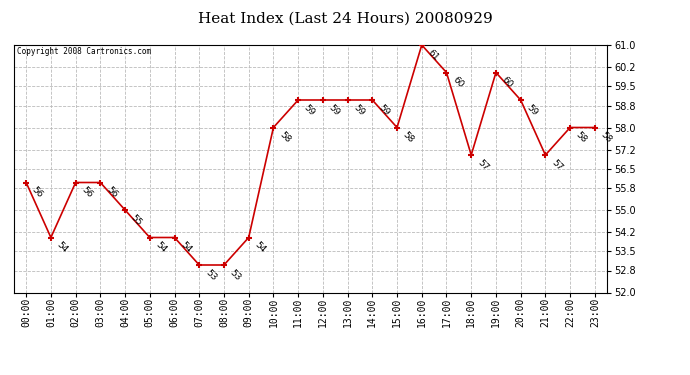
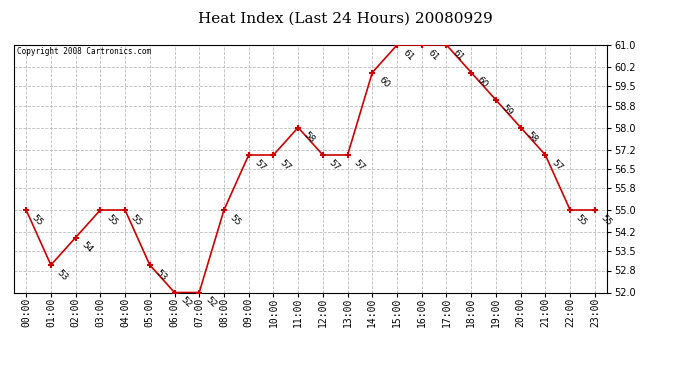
00:00: 56 -> 55
01:00: 54 -> 53
02:00: 56 -> 54
03:00: 56 -> 55
05:00: 54 -> 53
06:00: 54 -> 52
07:00: 53 -> 52
08:00: 53 -> 55
09:00: 54 -> 57
10:00: 58 -> 57
11:00: 59 -> 58
12:00: 59 -> 57
13:00: 59 -> 57
14:00: 59 -> 60
15:00: 58 -> 61
17:00: 60 -> 61
18:00: 57 -> 60
19:00: 60 -> 59
20:00: 59 -> 58
22:00: 58 -> 55
23:00: 58 -> 55
